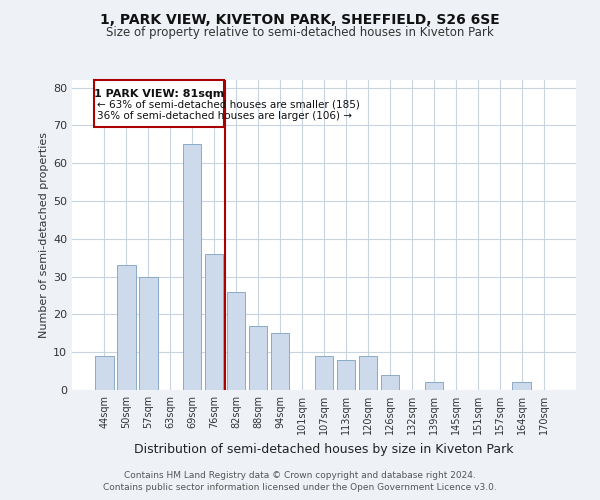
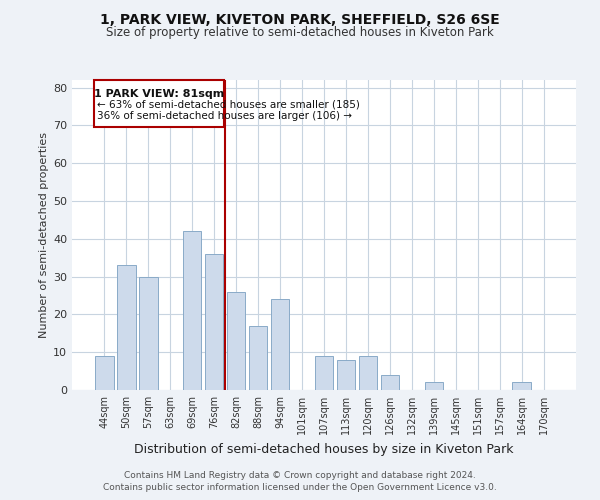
69sqm: 65 -> 42
94sqm: 15 -> 24
